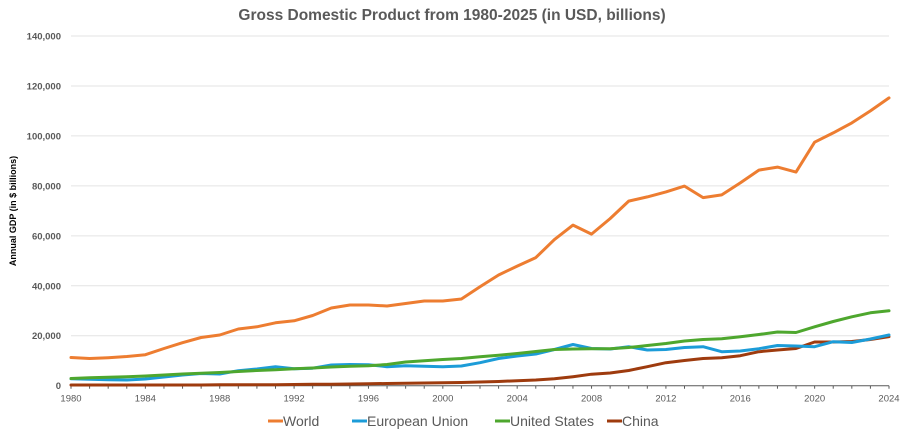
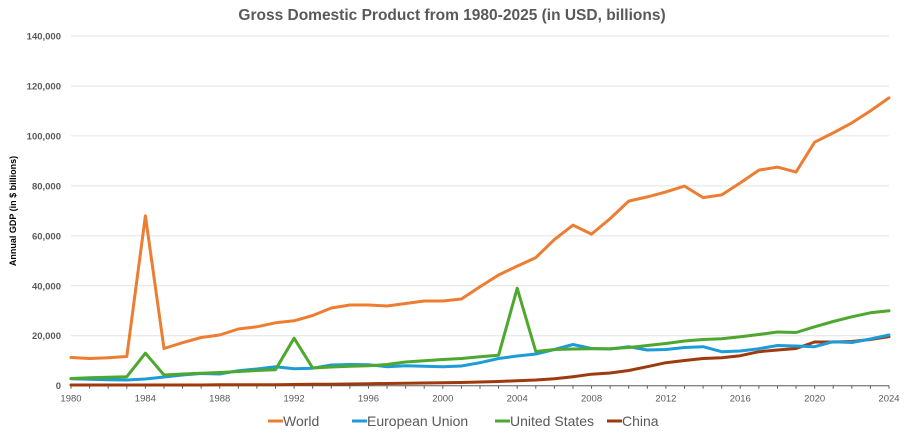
World/1984: 12000 -> 68000
United States/1984: 4000 -> 13000
United States/1992: 7000 -> 19000
United States/2004: 13000 -> 39000
